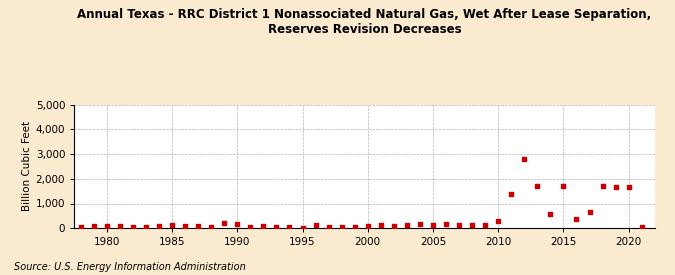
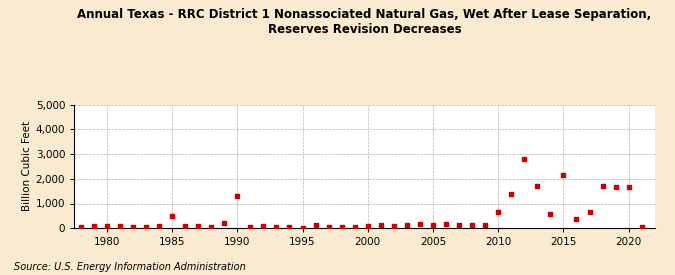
1985: 120 -> 500
1990: 180 -> 1,300
2010: 290 -> 650
2015: 1,700 -> 2,150
